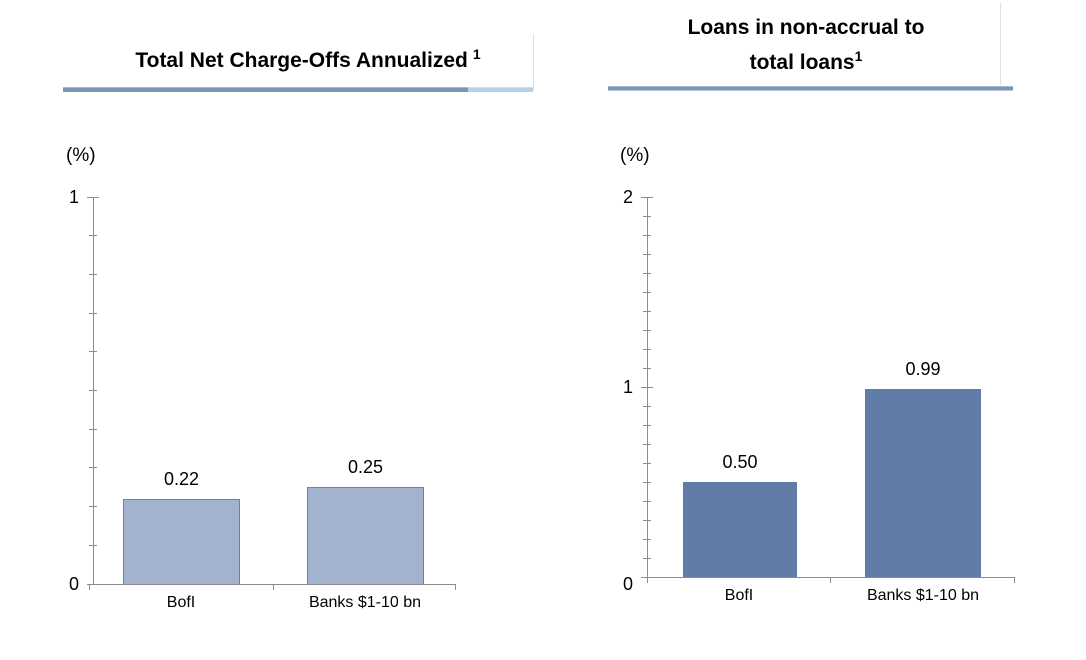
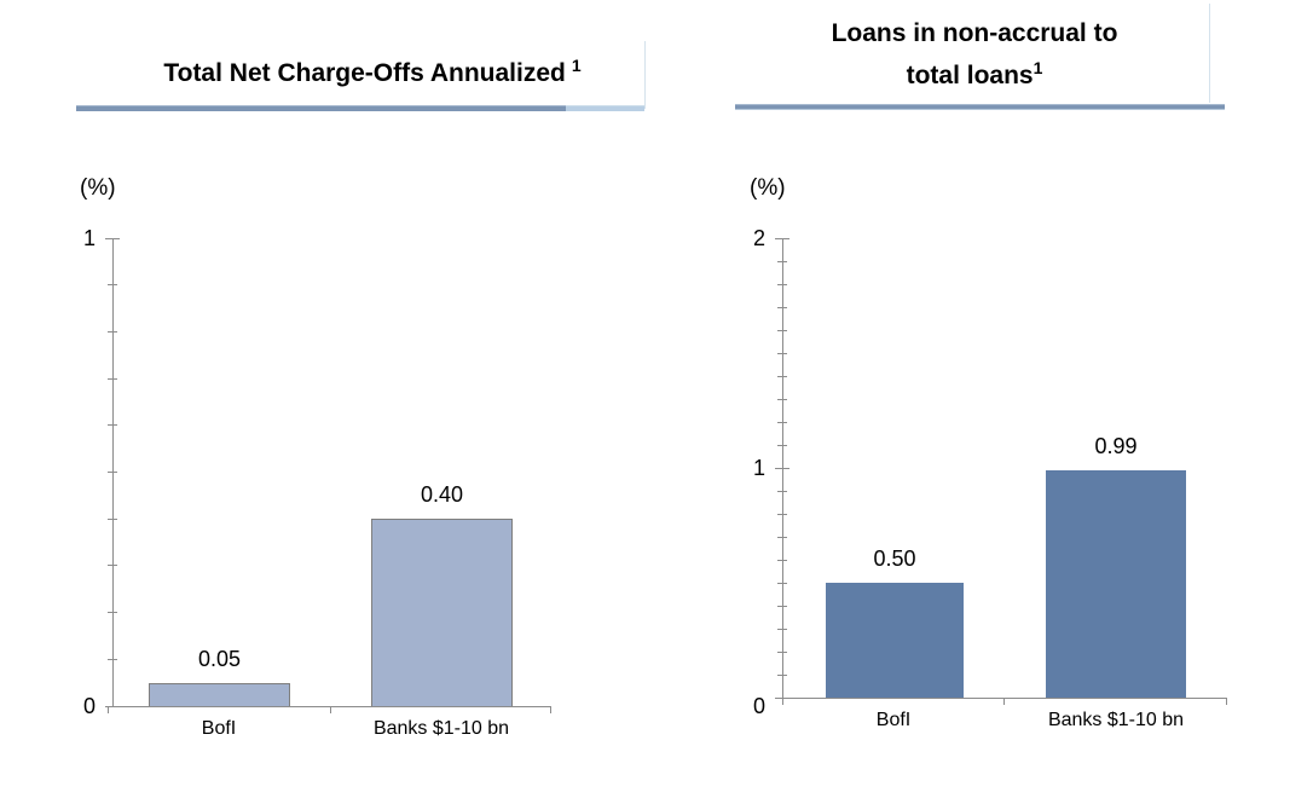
Total Net Charge-Offs Annualized/BofI: 0.22 -> 0.05
Total Net Charge-Offs Annualized/Banks $1-10 bn: 0.25 -> 0.40
